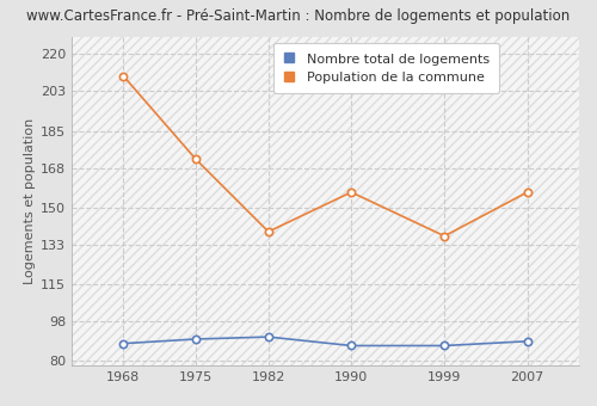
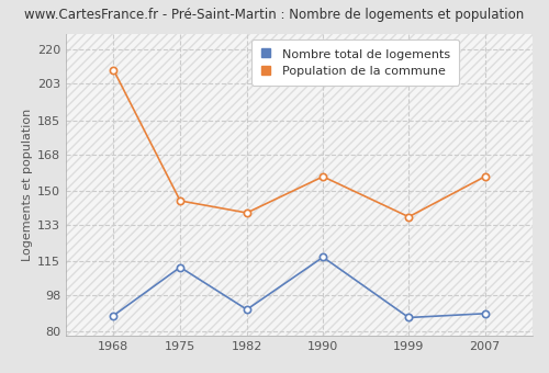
Nombre total de logements/1975: 90 -> 112
Population de la commune/1975: 172 -> 145
Nombre total de logements/1990: 87 -> 117
